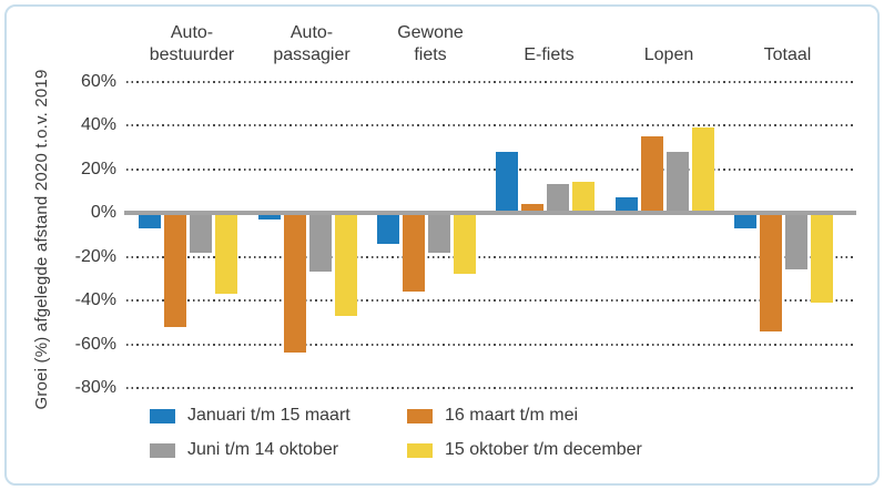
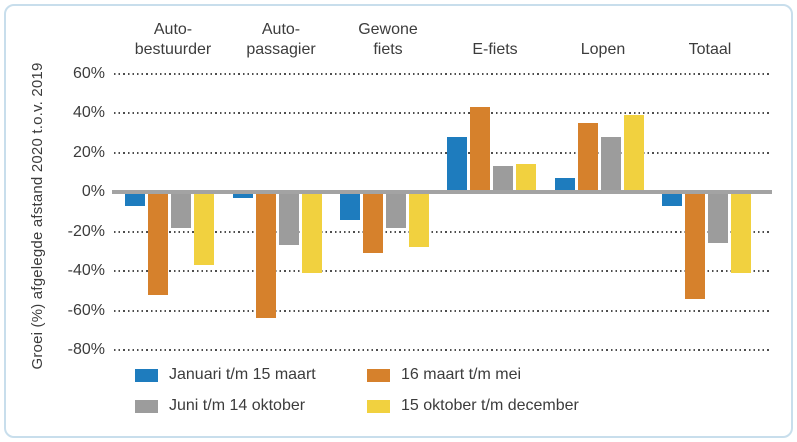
15 oktober t/m december/Auto-passagier: -47% -> -41%
16 maart t/m mei/Gewone fiets: -36% -> -31%
16 maart t/m mei/E-fiets: 4% -> 43%
